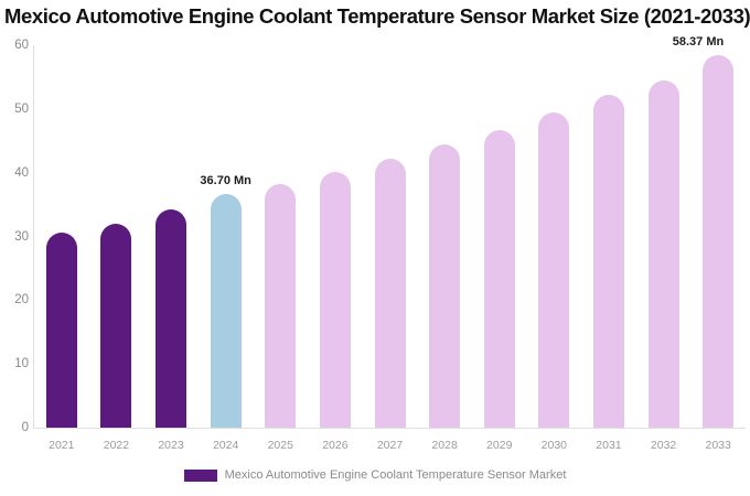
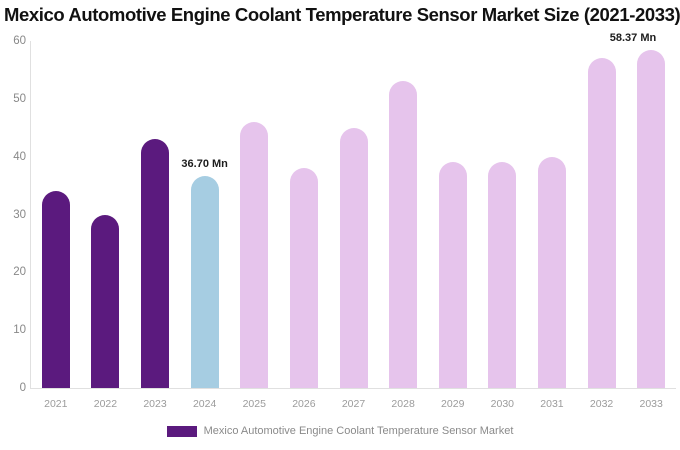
2021: 31 -> 34
2022: 32 -> 30
2023: 34 -> 43
2025: 38 -> 46
2026: 40 -> 38
2027: 42 -> 45
2028: 44 -> 53
2029: 47 -> 39
2030: 50 -> 39
2031: 52 -> 40
2032: 55 -> 57
